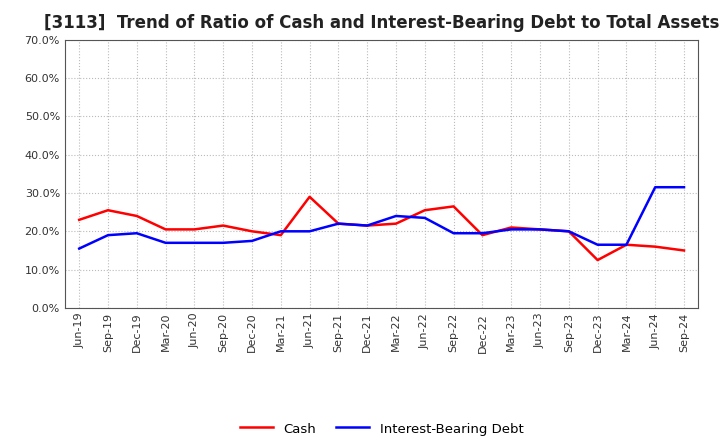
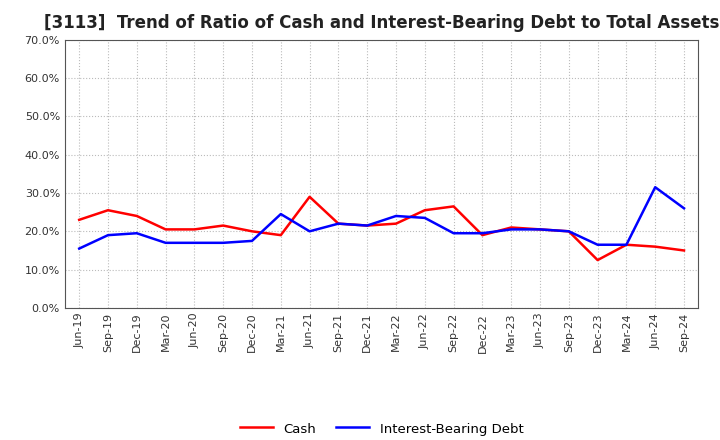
Interest-Bearing Debt/Mar-21: 20.0% -> 24.5%
Interest-Bearing Debt/Sep-24: 31.5% -> 26.0%
